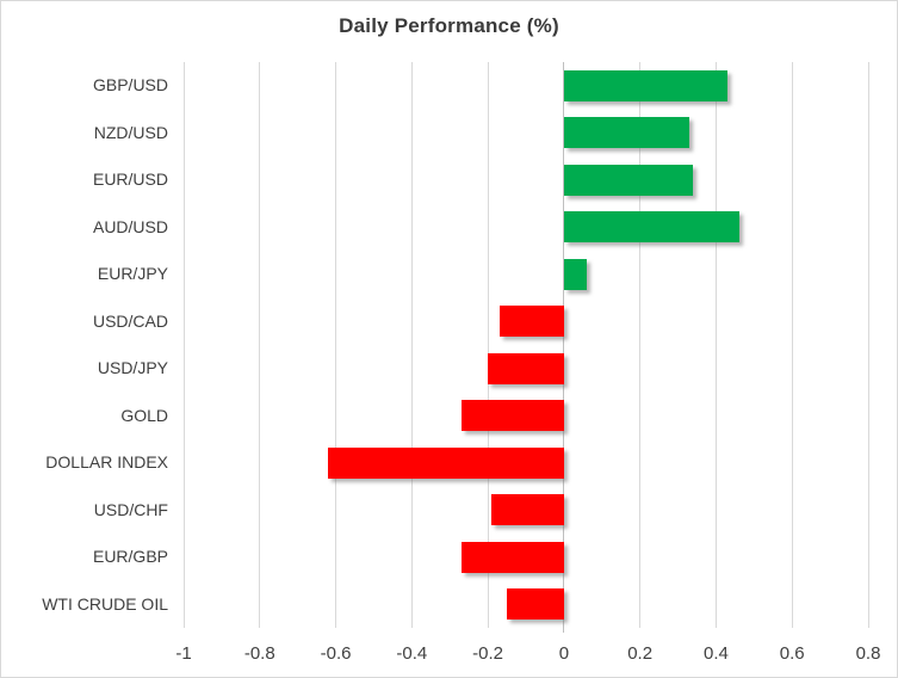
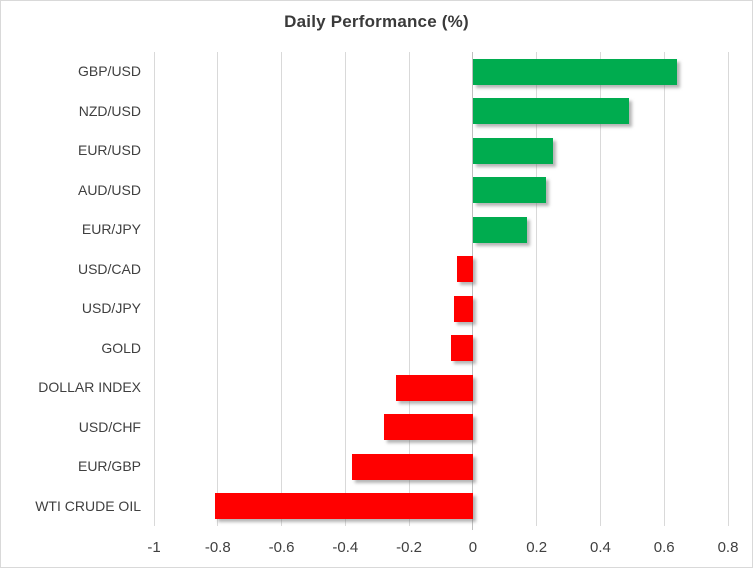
GBP/USD: 0.43 -> 0.64
NZD/USD: 0.33 -> 0.49
EUR/USD: 0.34 -> 0.25
AUD/USD: 0.46 -> 0.23
EUR/JPY: 0.06 -> 0.17
USD/CAD: -0.17 -> -0.05
USD/JPY: -0.20 -> -0.06
GOLD: -0.27 -> -0.07
DOLLAR INDEX: -0.62 -> -0.24
USD/CHF: -0.19 -> -0.28
EUR/GBP: -0.27 -> -0.38
WTI CRUDE OIL: -0.15 -> -0.81
